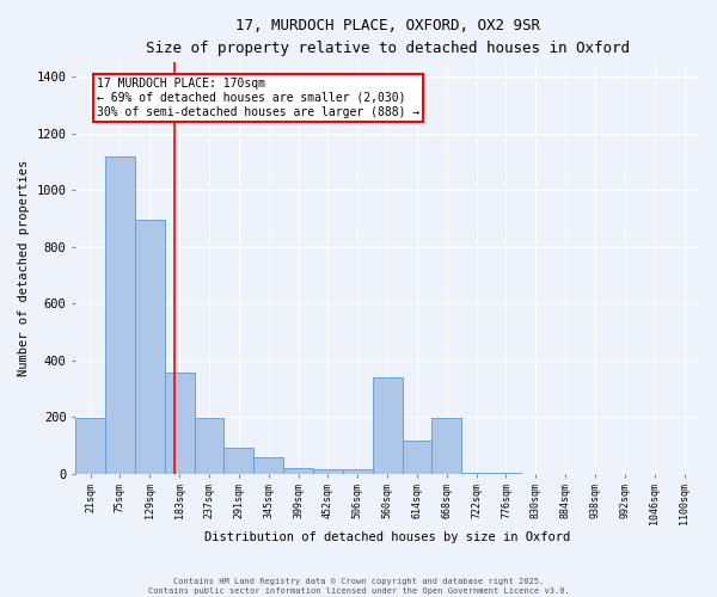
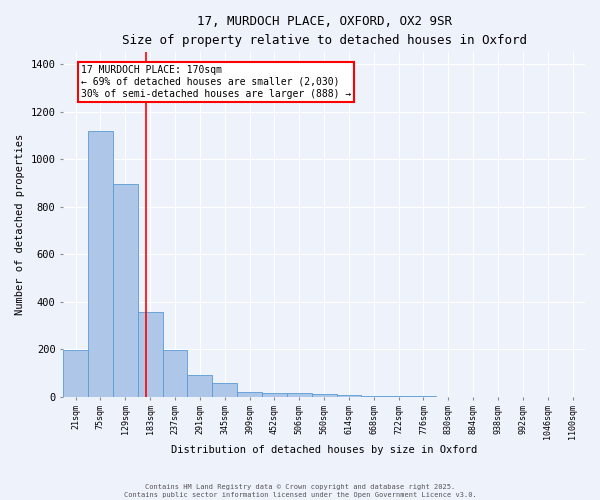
560sqm: 340 -> 10
614sqm: 115 -> 8
668sqm: 195 -> 5
